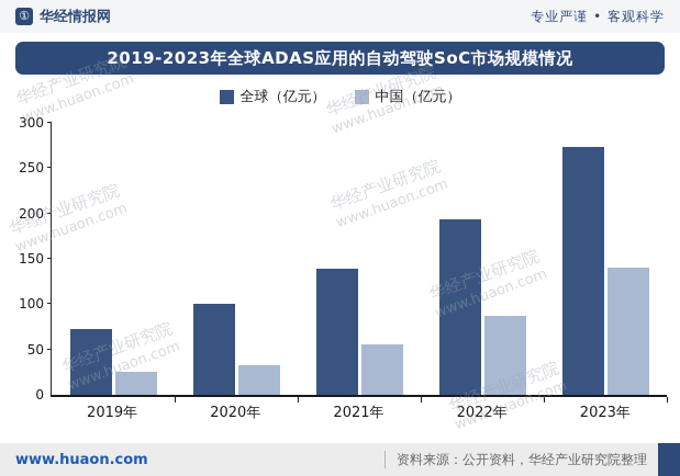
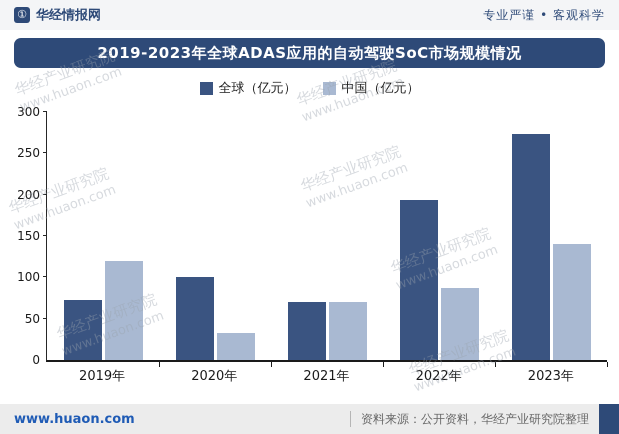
中国（亿元）/2019年: 20 -> 120
全球（亿元）/2021年: 140 -> 70
中国（亿元）/2021年: 60 -> 70
